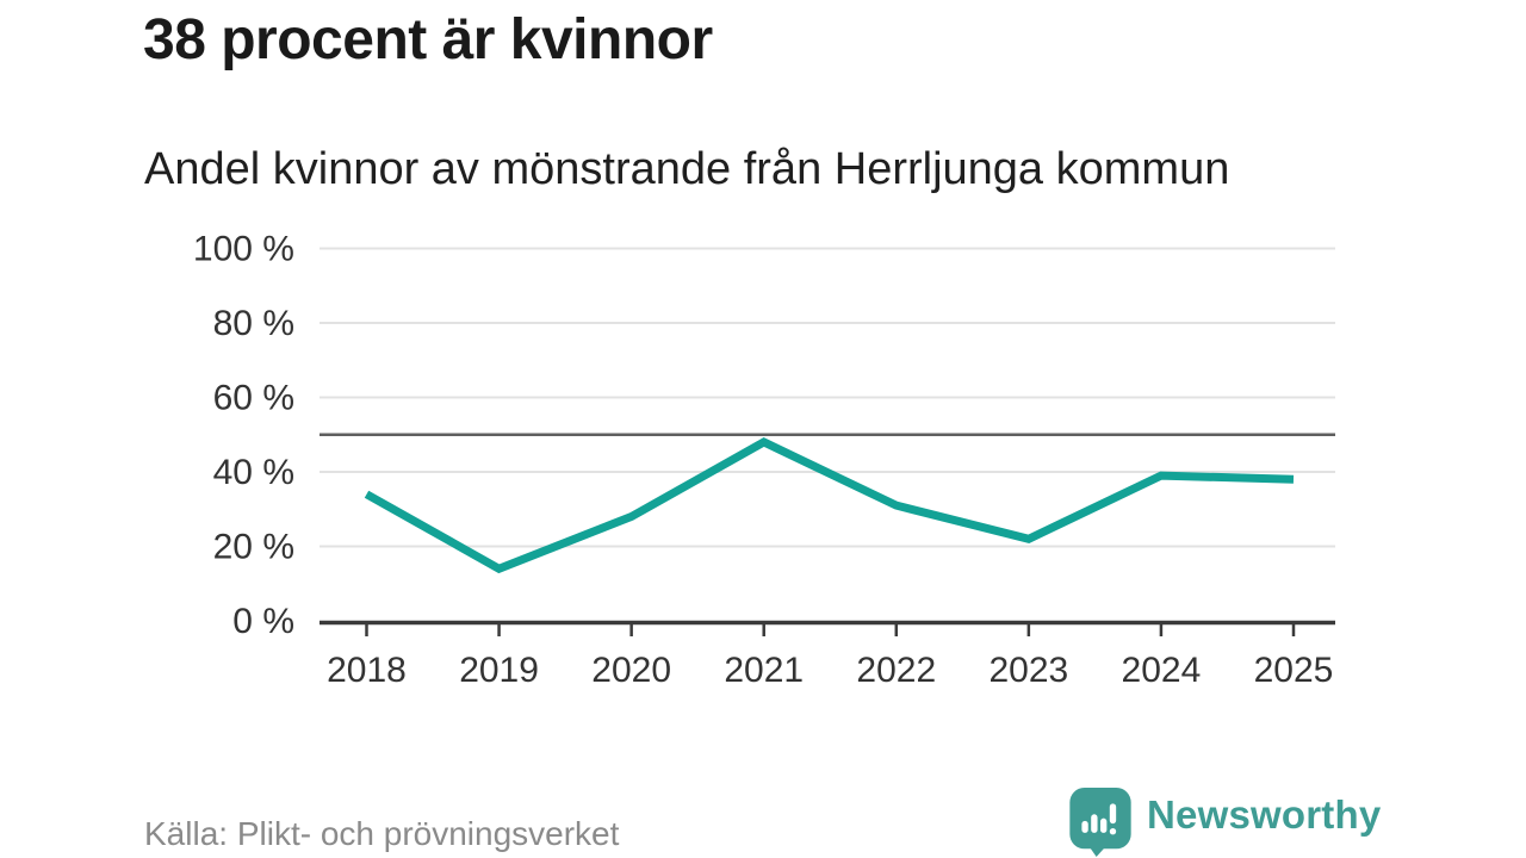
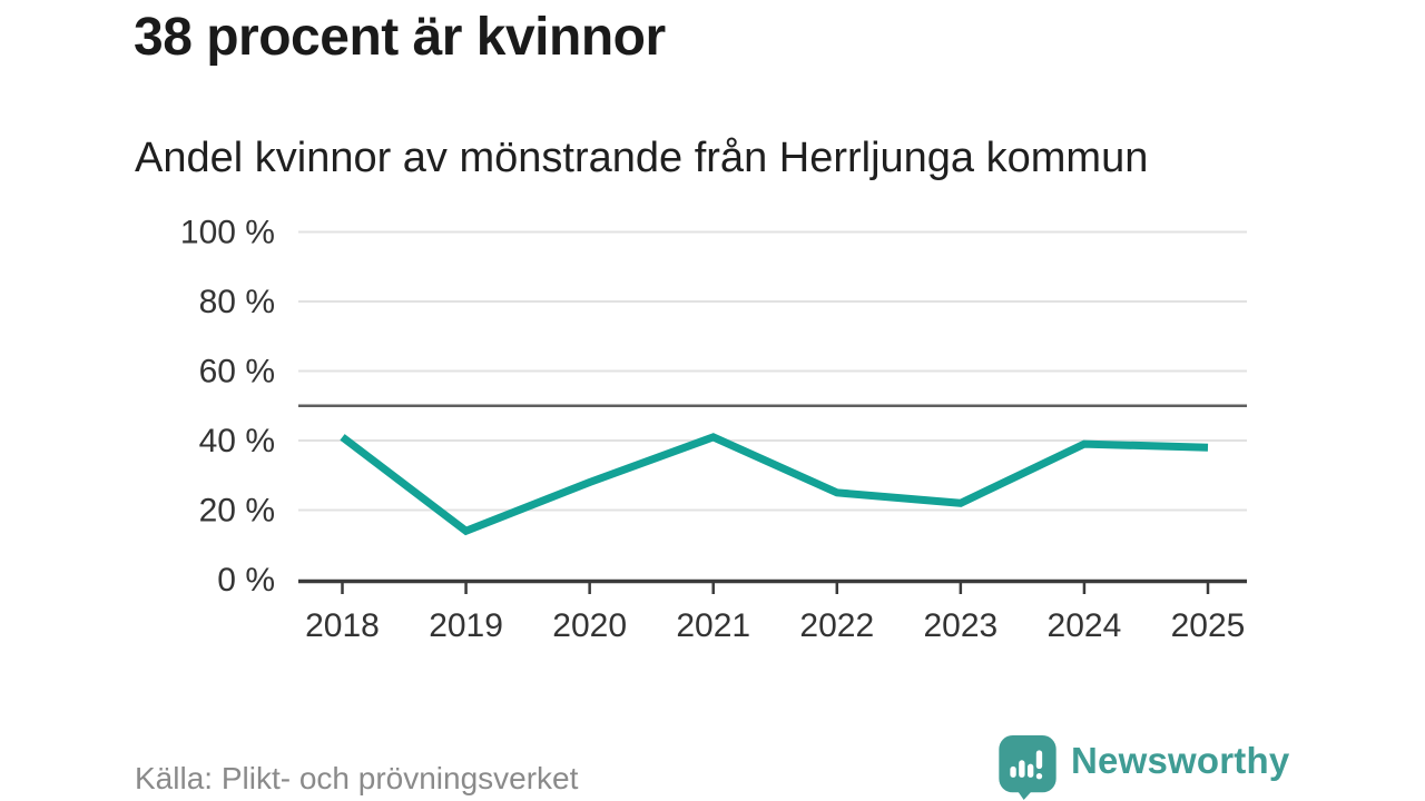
2018: 34% -> 41%
2021: 48% -> 41%
2022: 31% -> 25%
